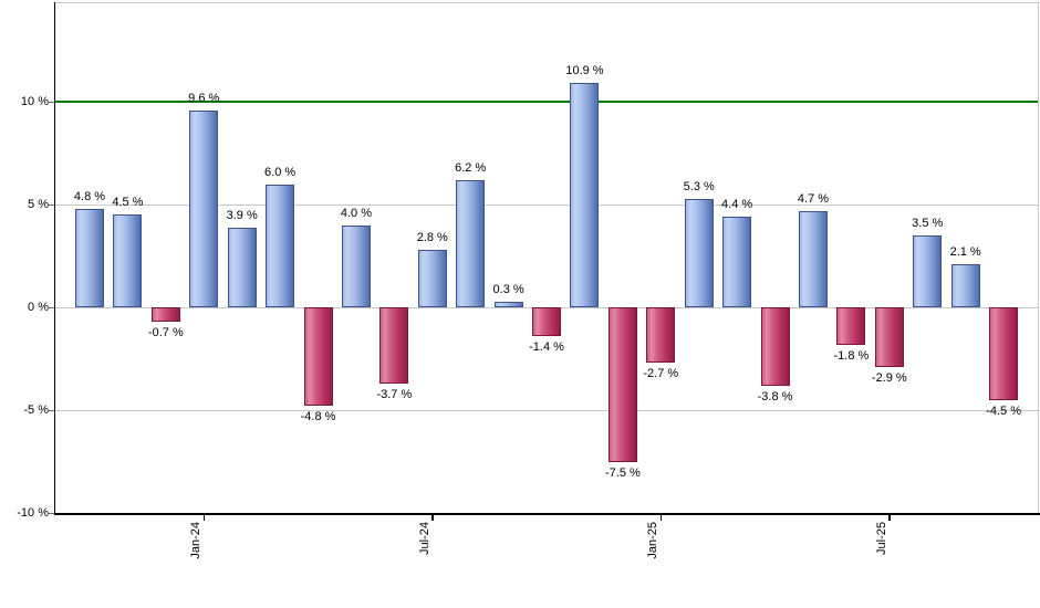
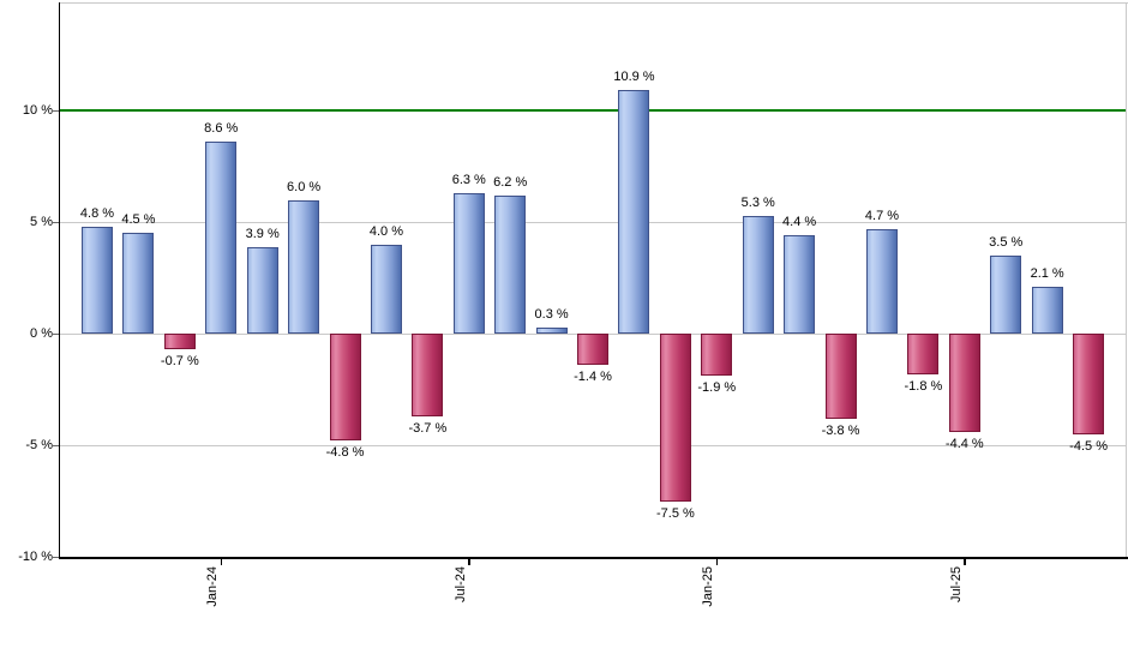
Jan-24: 9.6 -> 8.6
Jul-24: 2.8 -> 6.3
Jan-25: -2.7 -> -1.9
Jul-25: -2.9 -> -4.4
